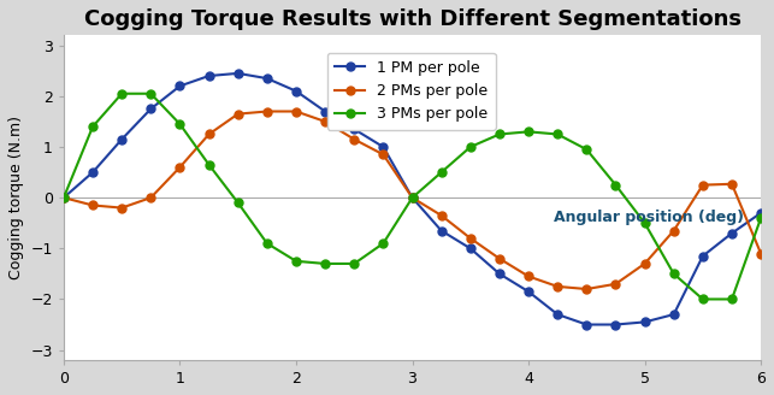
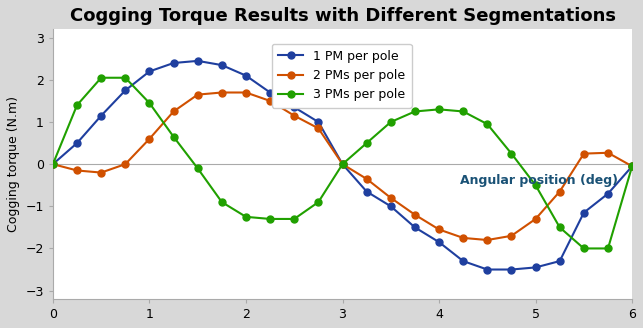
1 PM per pole/6: -0.30 -> -0.05
2 PMs per pole/6: -1.10 -> -0.05
3 PMs per pole/6: -0.40 -> -0.05
